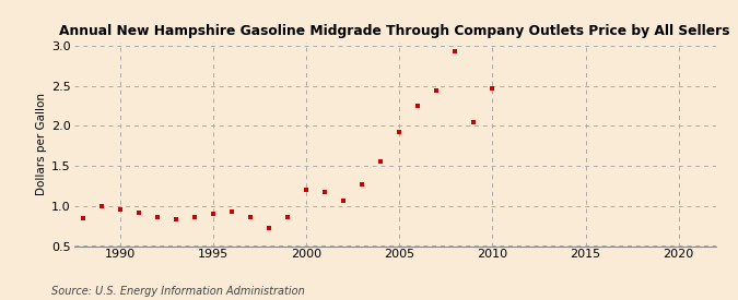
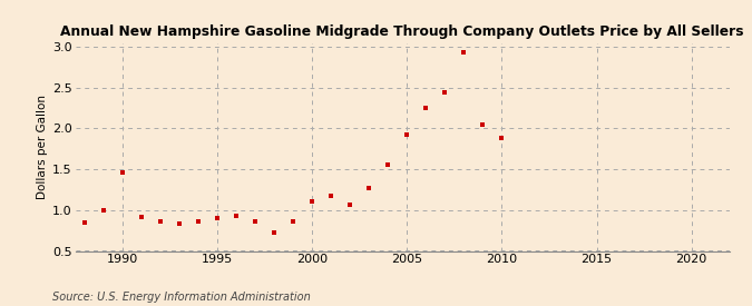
1990: 0.96 -> 1.46
2000: 1.20 -> 1.10
2010: 2.47 -> 1.88
